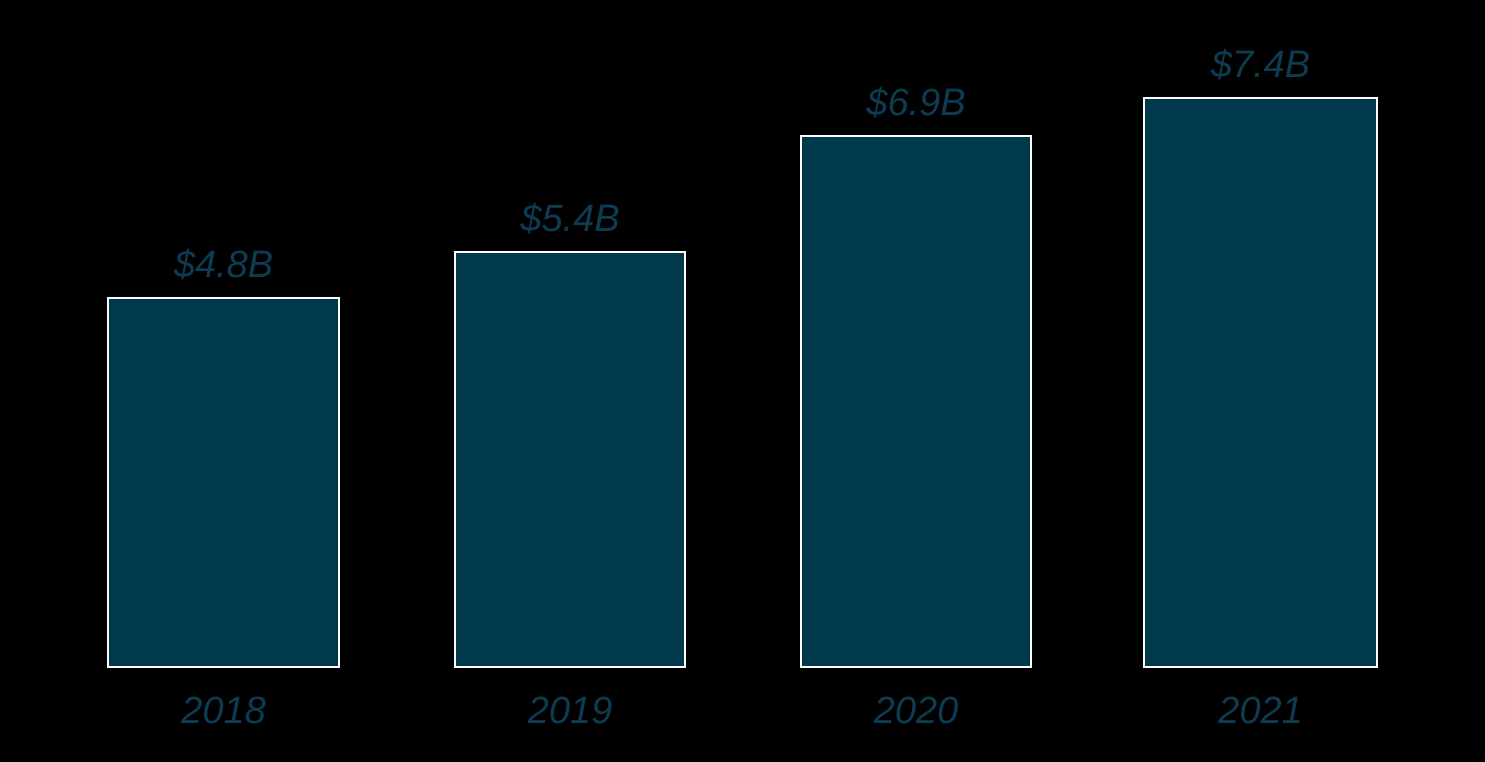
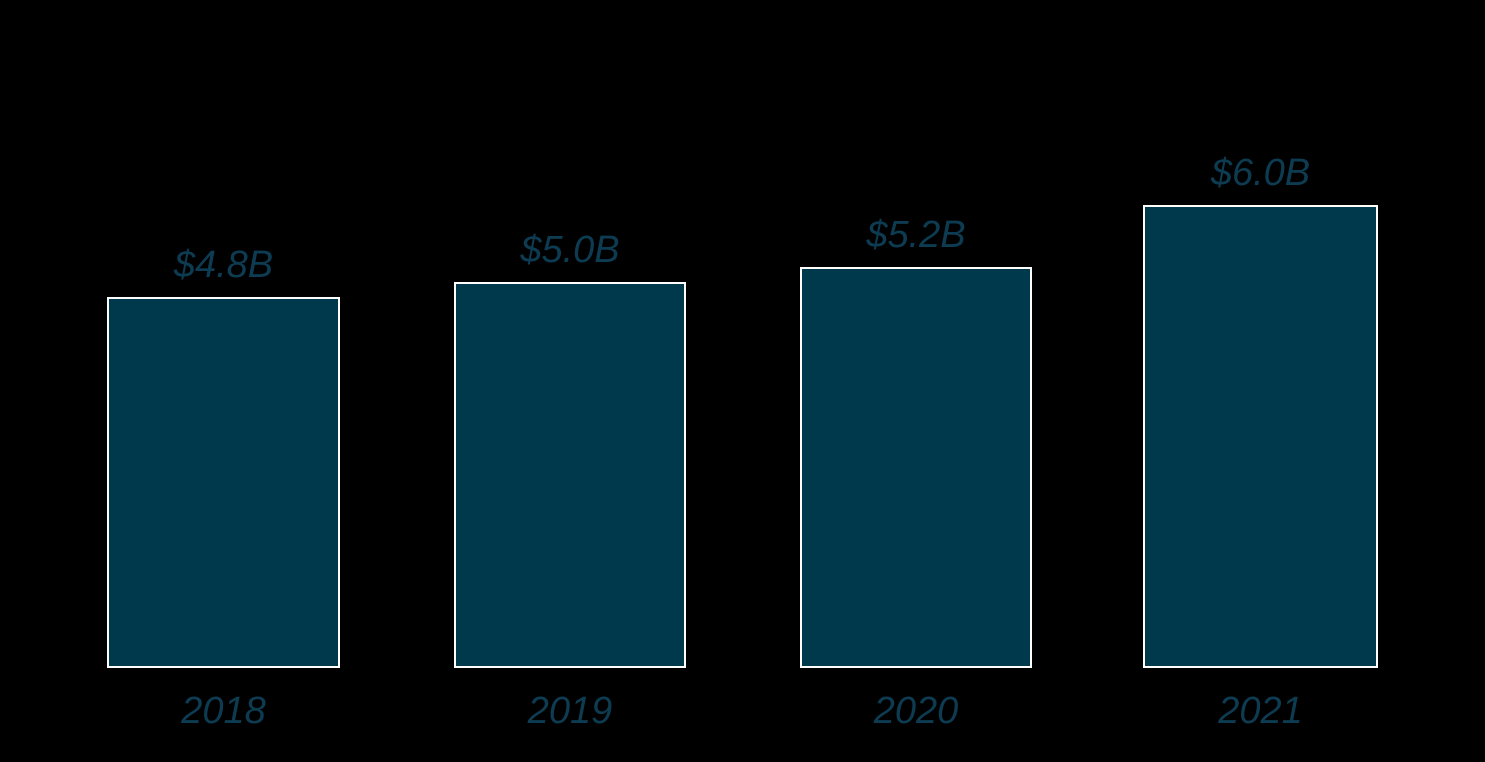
2019: $5.4B -> $5.0B
2020: $6.9B -> $5.2B
2021: $7.4B -> $6.0B
